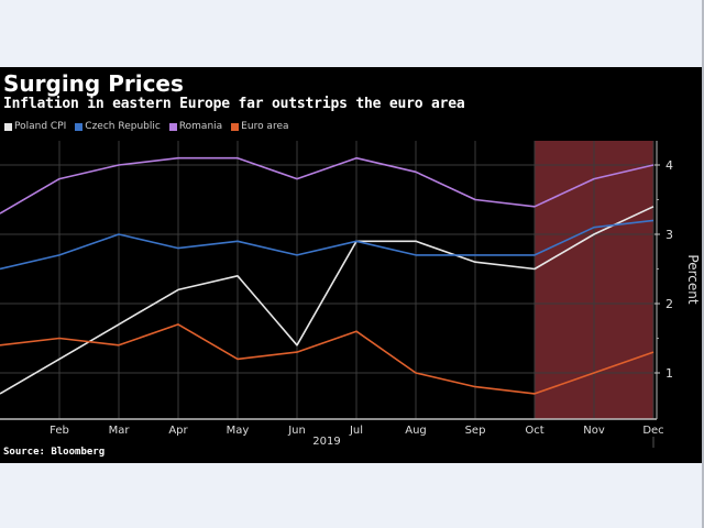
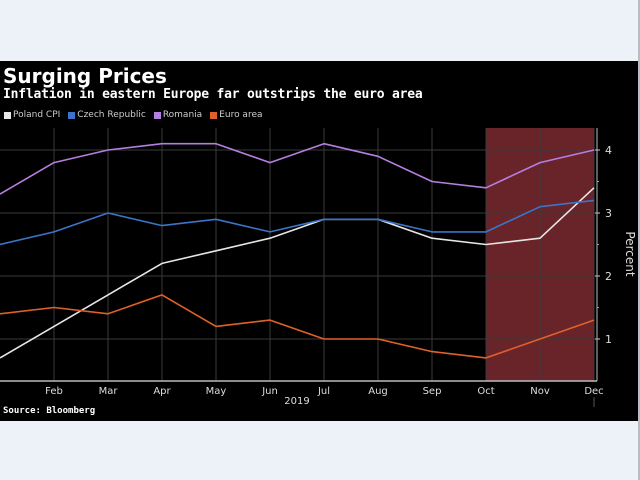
Poland CPI/Jun: 1.4 -> 2.6
Euro area/Jul: 1.6 -> 1.0
Czech Republic/Aug: 2.7 -> 2.9
Poland CPI/Nov: 3.0 -> 2.6
